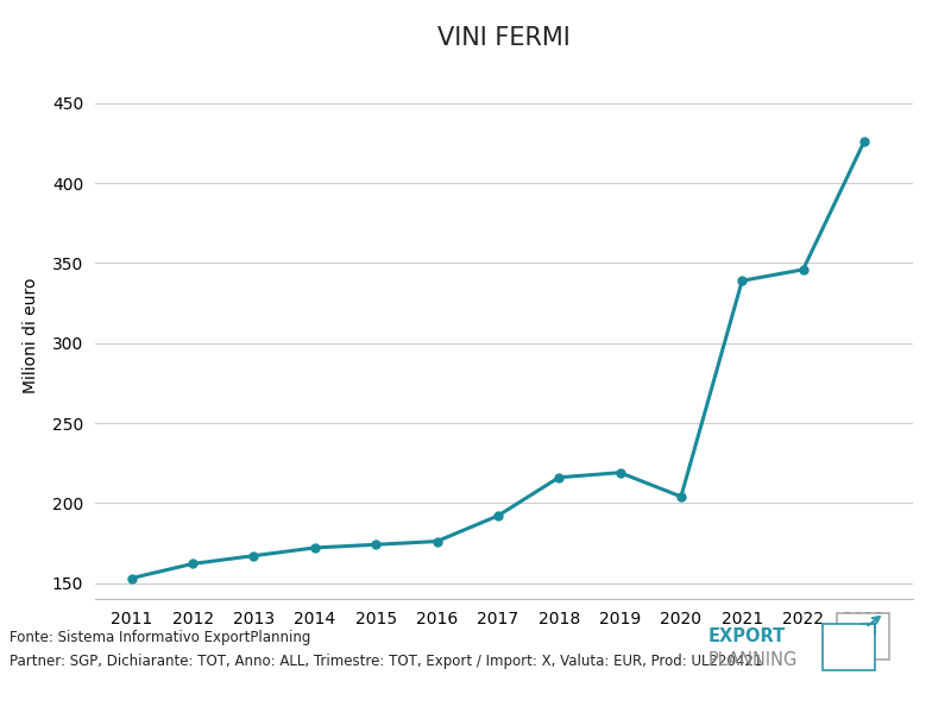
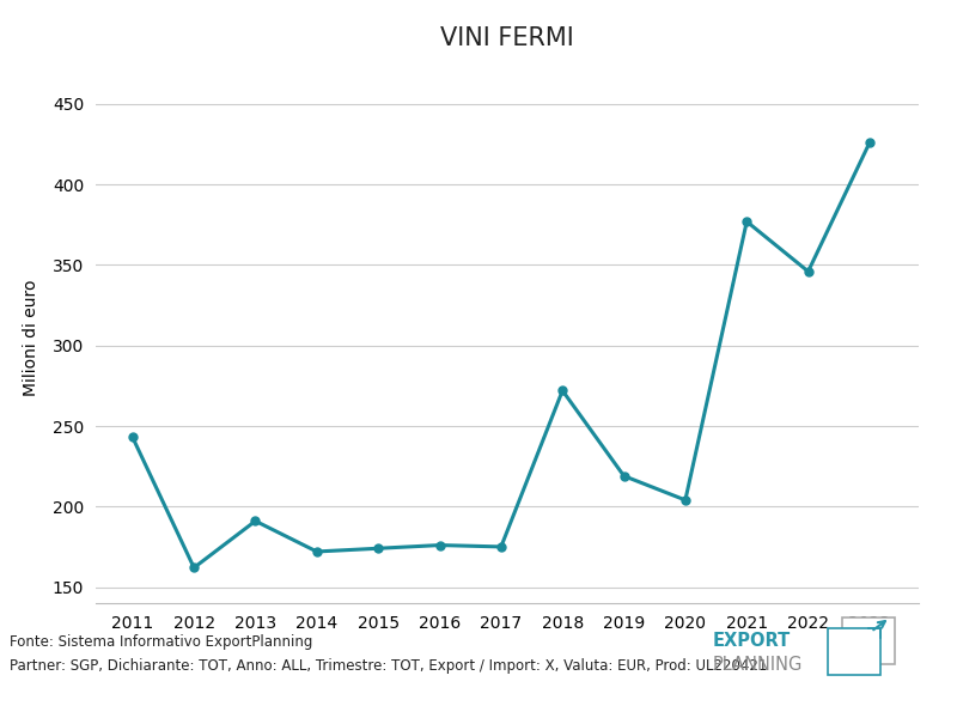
VINI FERMI/2011: 153 -> 243
VINI FERMI/2013: 167 -> 191
VINI FERMI/2017: 192 -> 175
VINI FERMI/2018: 216 -> 272
VINI FERMI/2021: 339 -> 377
